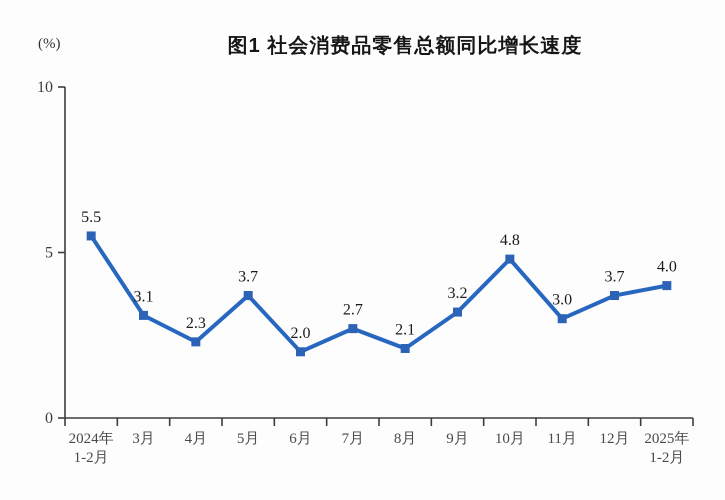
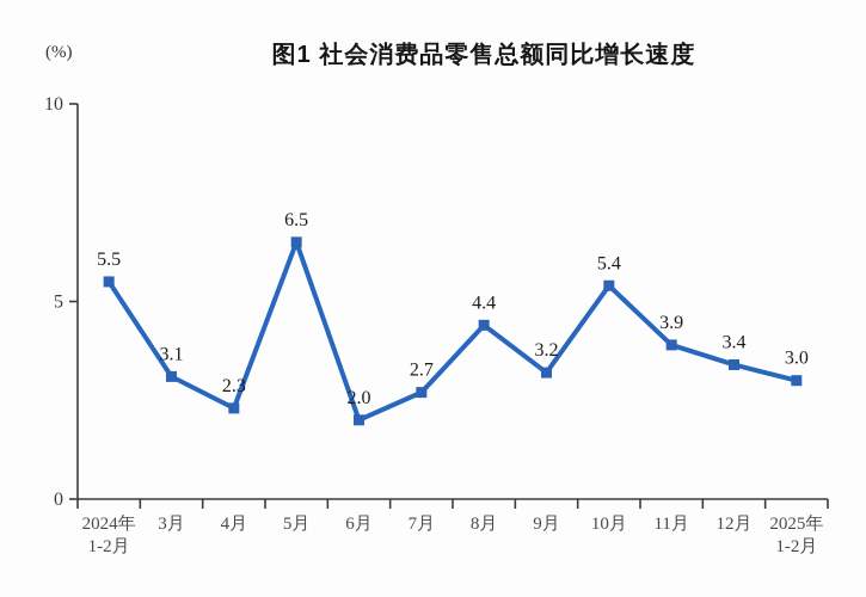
5月: 3.7 -> 6.5
8月: 2.1 -> 4.4
10月: 4.8 -> 5.4
11月: 3.0 -> 3.9
12月: 3.7 -> 3.4
2025年 1-2月: 4.0 -> 3.0
